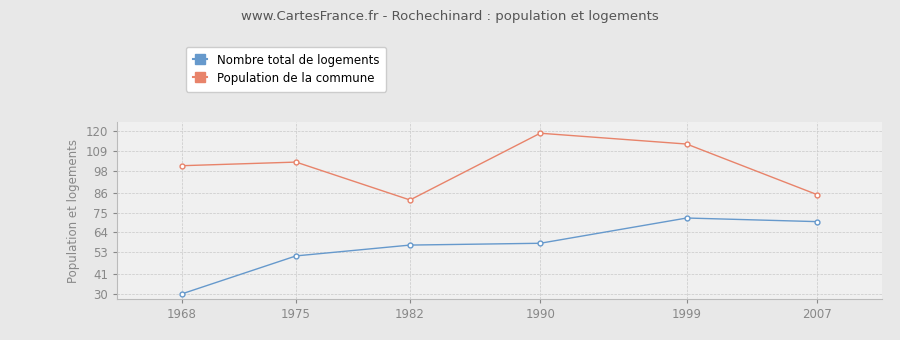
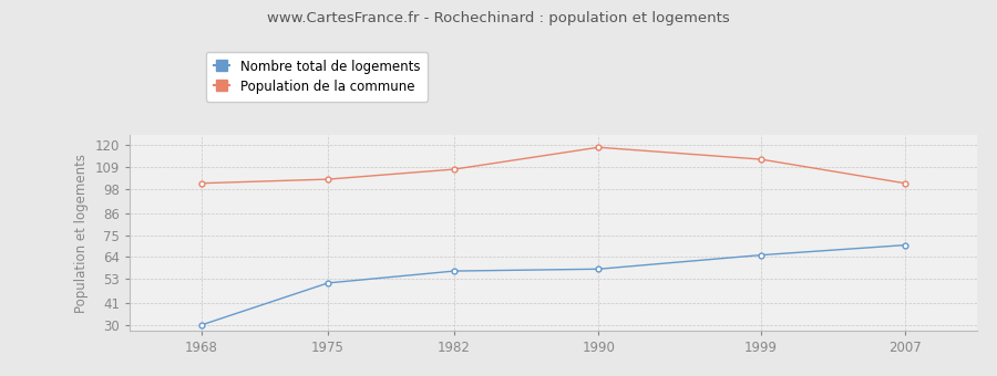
Population de la commune/1982: 82 -> 108
Nombre total de logements/1999: 72 -> 65
Population de la commune/2007: 85 -> 101
